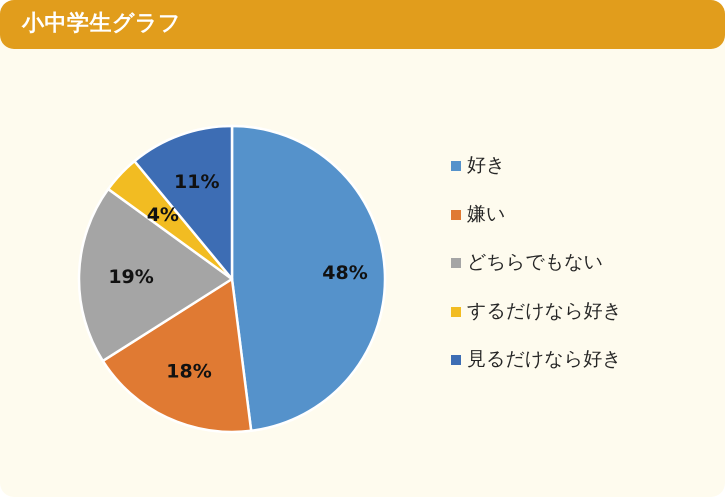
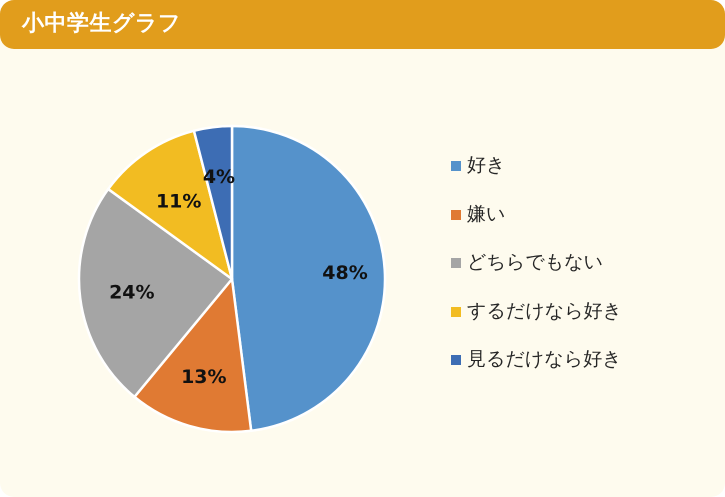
嫌い: 18% -> 13%
どちらでもない: 19% -> 24%
するだけなら好き: 4% -> 11%
見るだけなら好き: 11% -> 4%
